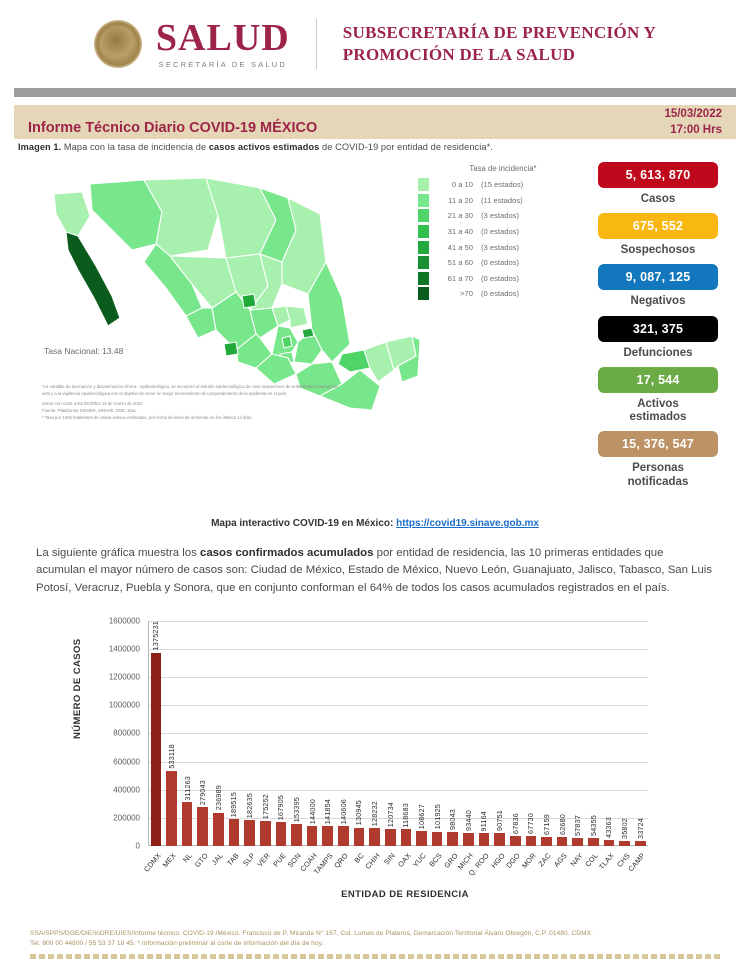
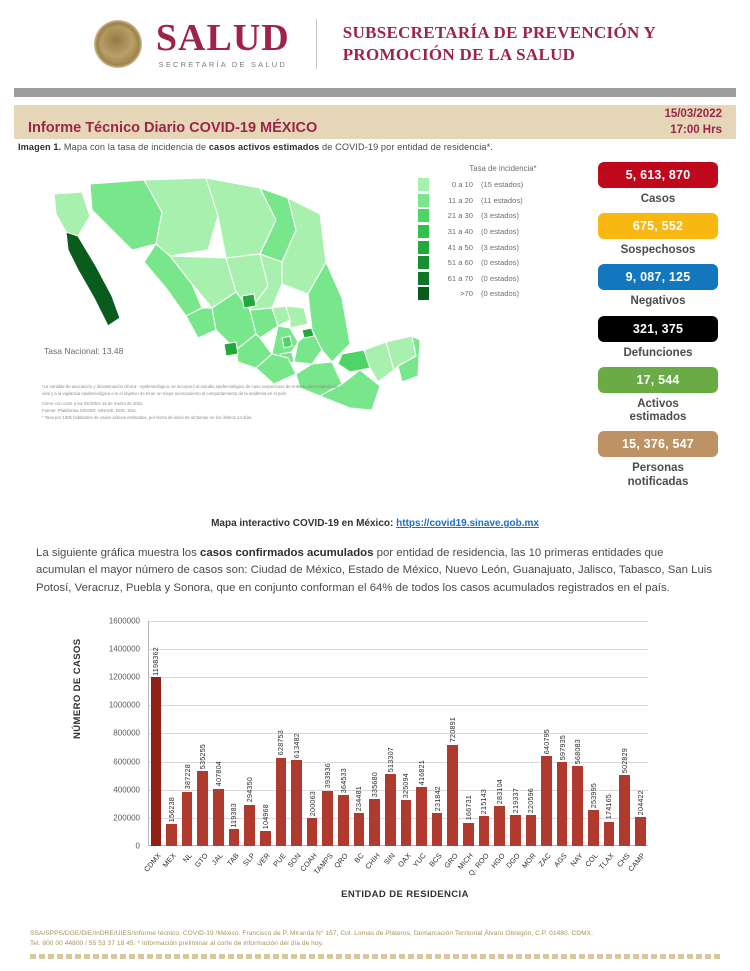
CDMX: 1375231 -> 1198362
MEX: 533118 -> 156238
NL: 311263 -> 387228
GTO: 279043 -> 535255
JAL: 236989 -> 407804
TAB: 189515 -> 119383
SLP: 182635 -> 294350
VER: 175252 -> 104968
PUE: 167905 -> 628753
SON: 153395 -> 613482
COAH: 144000 -> 200063
TAMPS: 141854 -> 393936
QRO: 140606 -> 364533
BC: 130945 -> 234481
CHIH: 128232 -> 335680
SIN: 120734 -> 513307
OAX: 118683 -> 325094
YUC: 108627 -> 416821
BCS: 101925 -> 231842
GRO: 98043 -> 720891
MICH: 93440 -> 166731
Q. ROO: 91164 -> 215143
HGO: 90751 -> 283104
DGO: 67836 -> 219337
MOR: 67730 -> 220596
ZAC: 67159 -> 640795
AGS: 62680 -> 597935
NAY: 57837 -> 568083
COL: 54355 -> 253995
TLAX: 43363 -> 174165
CHS: 35802 -> 502829
CAMP: 33724 -> 204422
